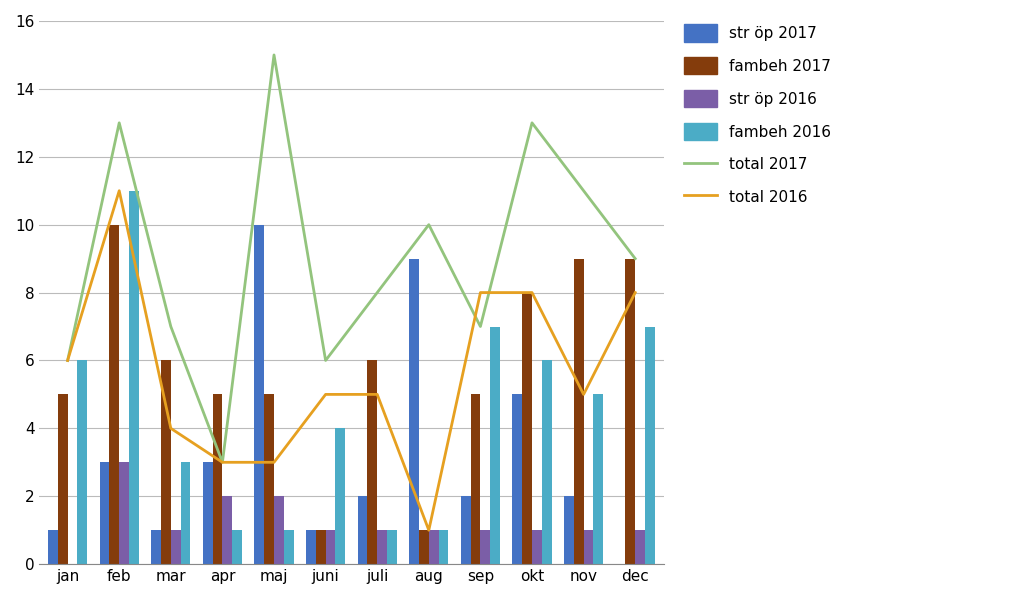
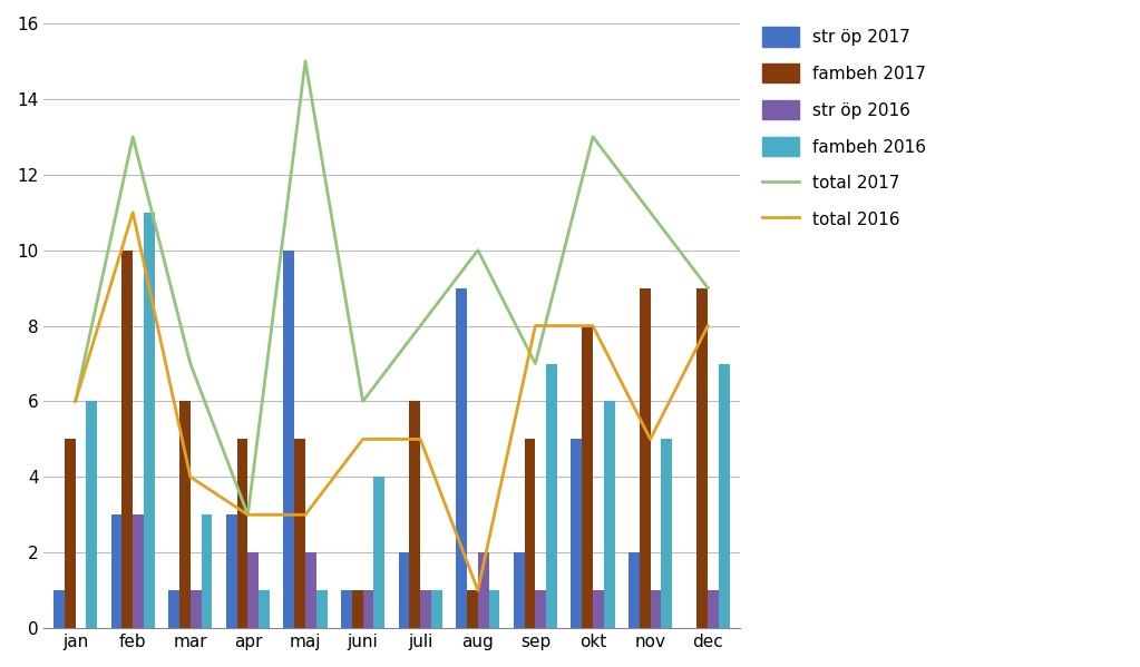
str öp 2016/aug: 1 -> 2
